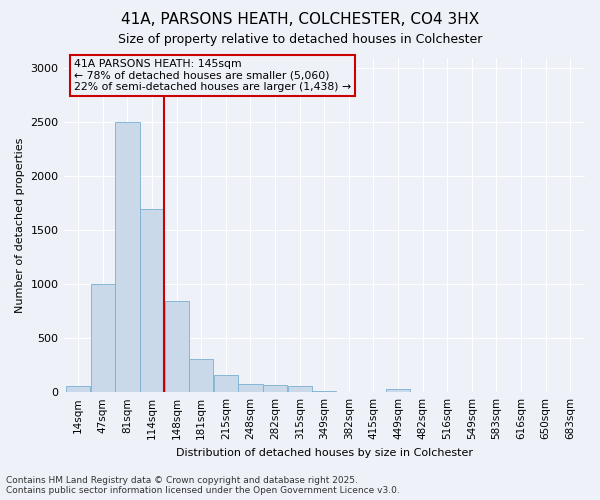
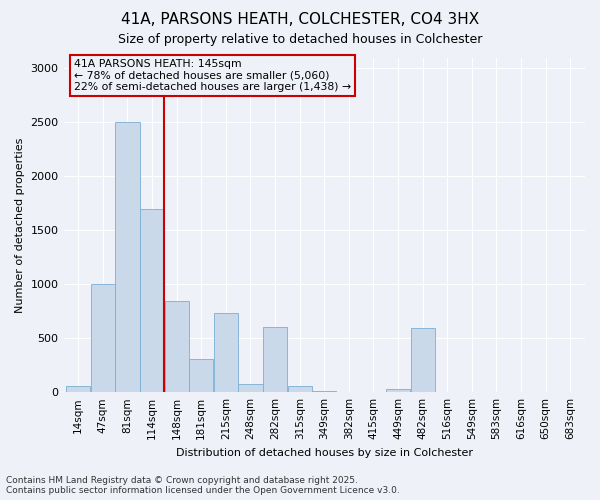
215sqm: 160 -> 730
282sqm: 60 -> 600
482sqm: 0 -> 590
